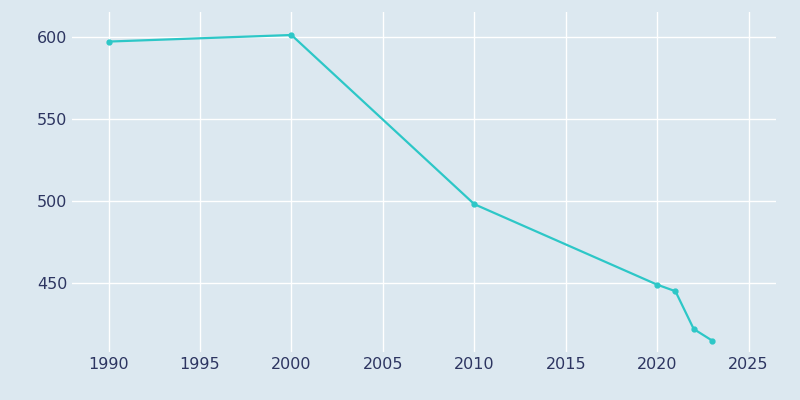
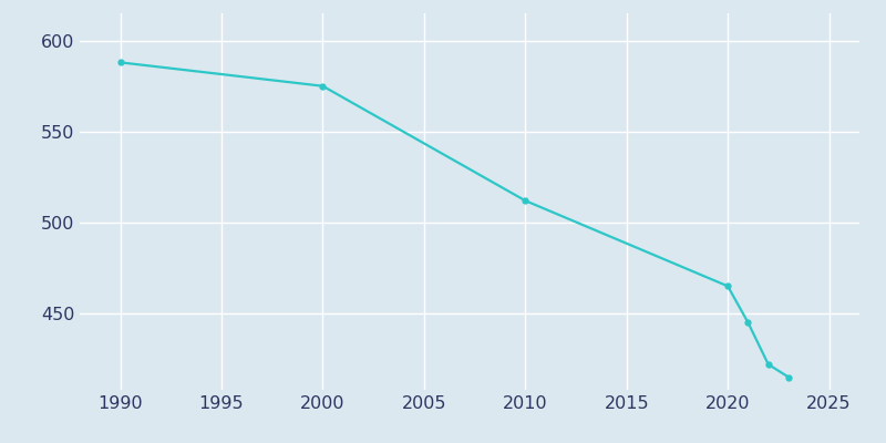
1990: 597 -> 588
2000: 601 -> 575
2010: 498 -> 512
2020: 449 -> 465
